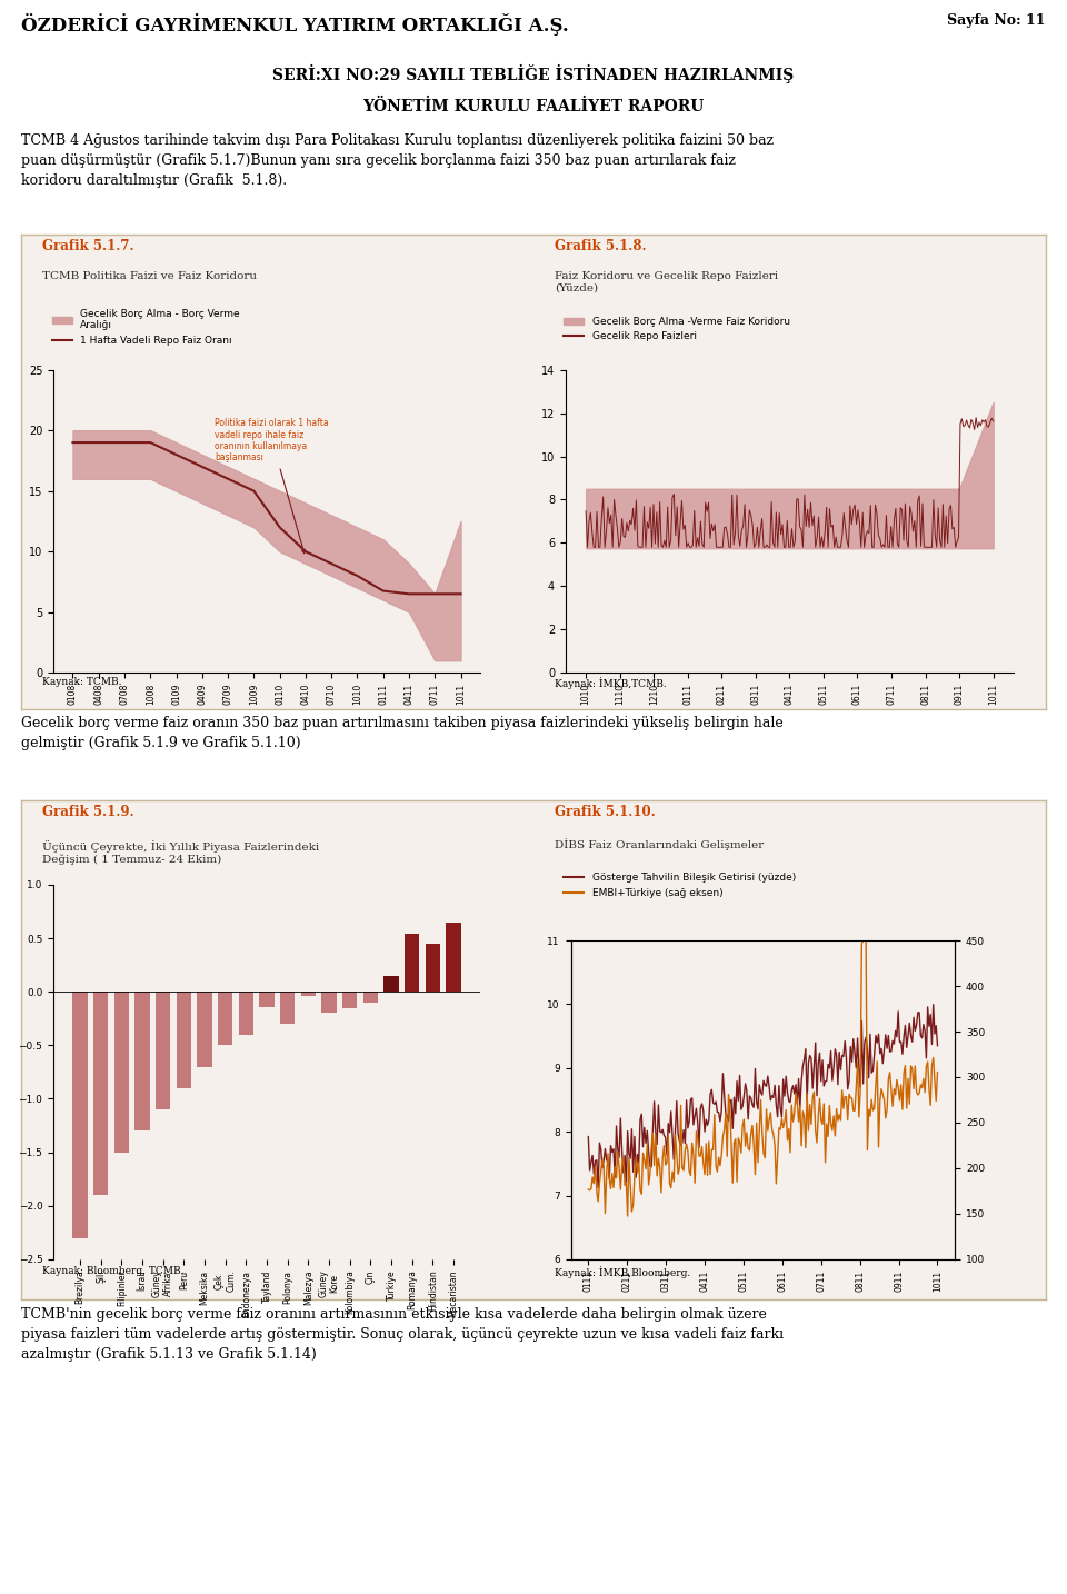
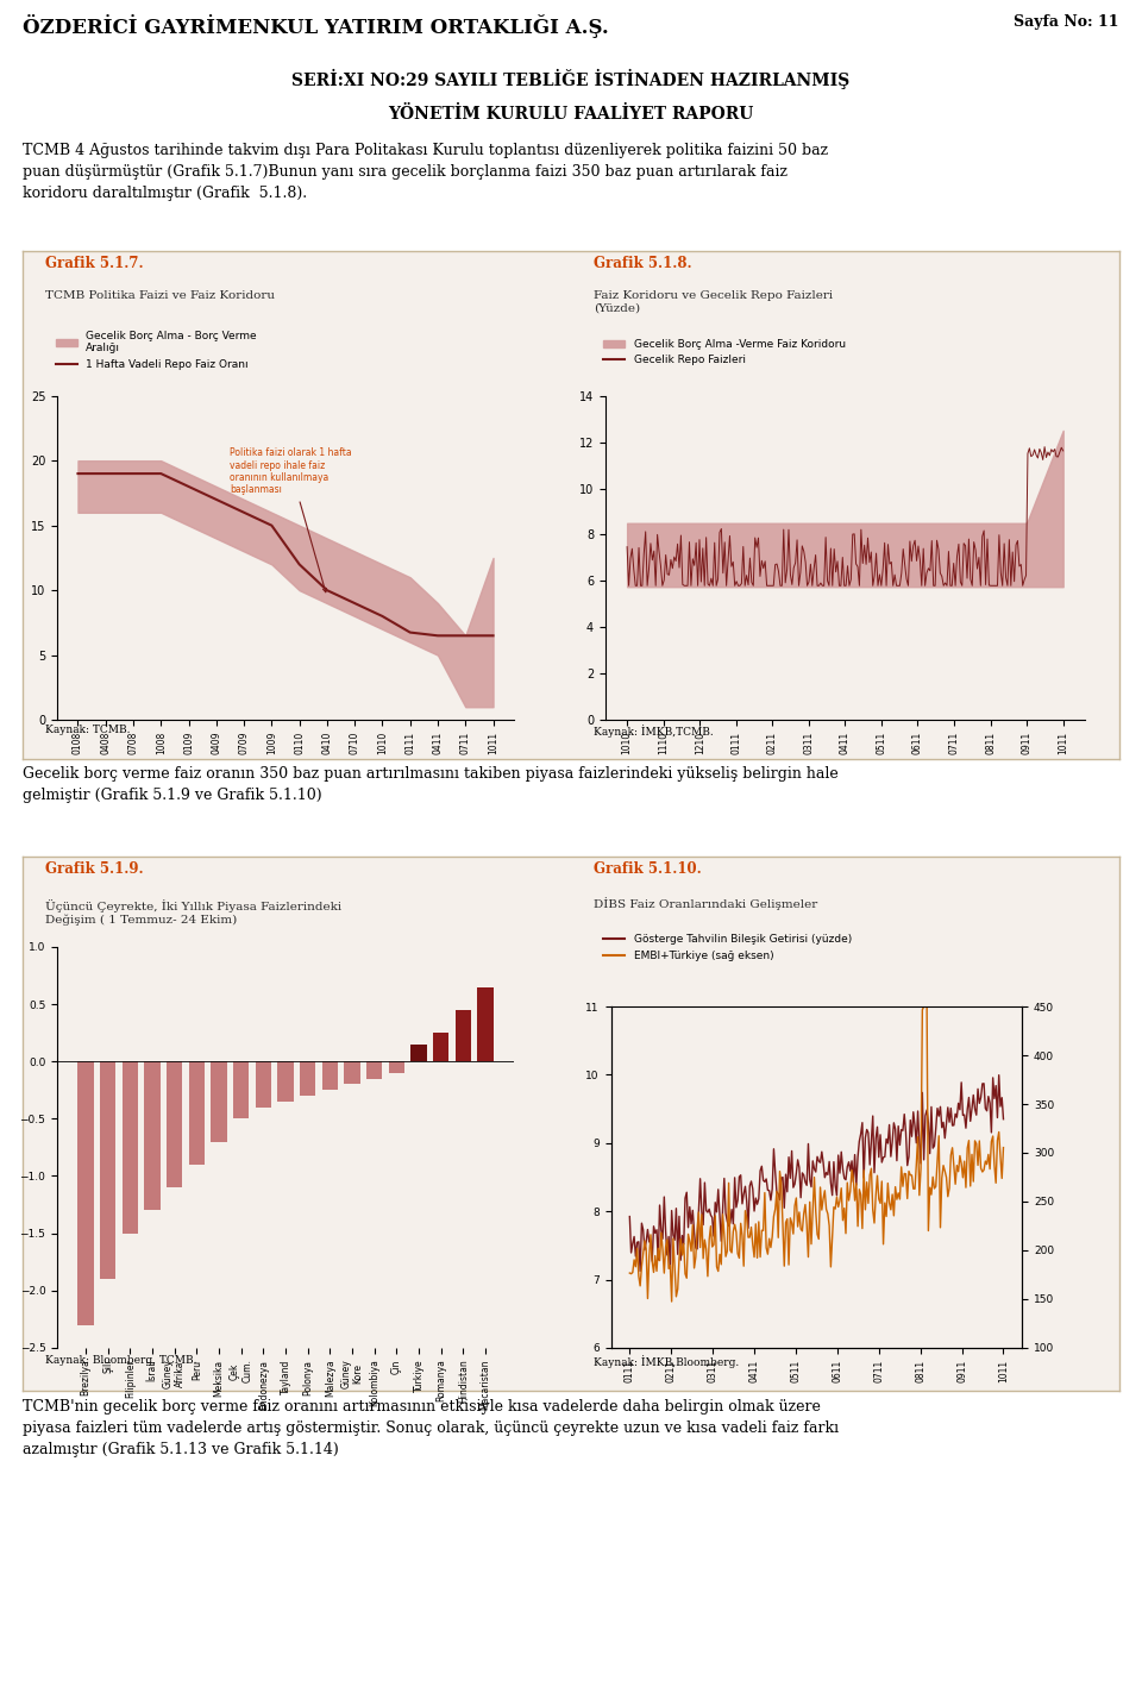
Tayland: -0.14 -> -0.35
Malezya: -0.04 -> -0.25
Romanya: 0.54 -> 0.25
